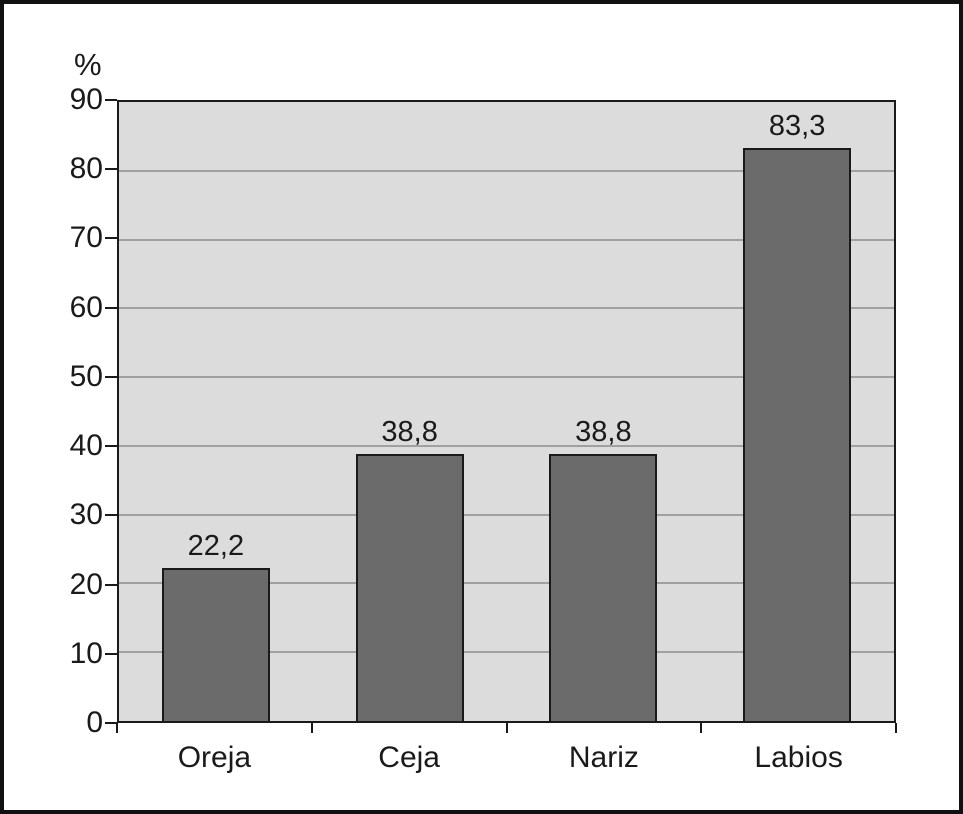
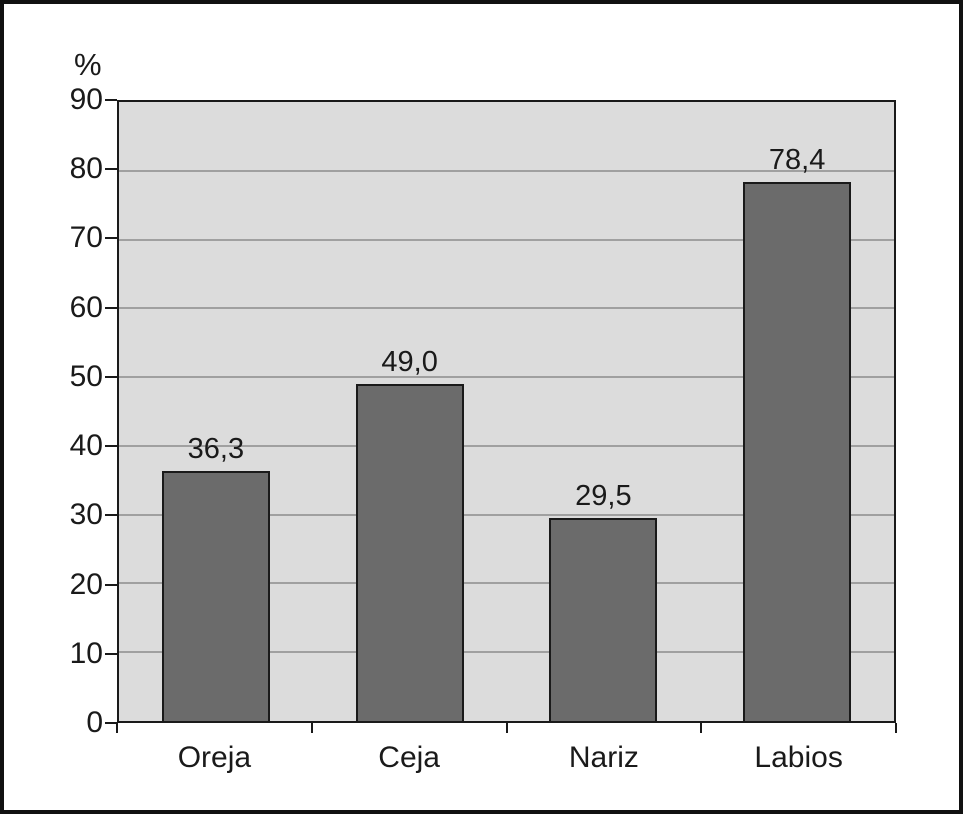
Oreja: 22,2 -> 36,3
Ceja: 38,8 -> 49,0
Nariz: 38,8 -> 29,5
Labios: 83,3 -> 78,4
